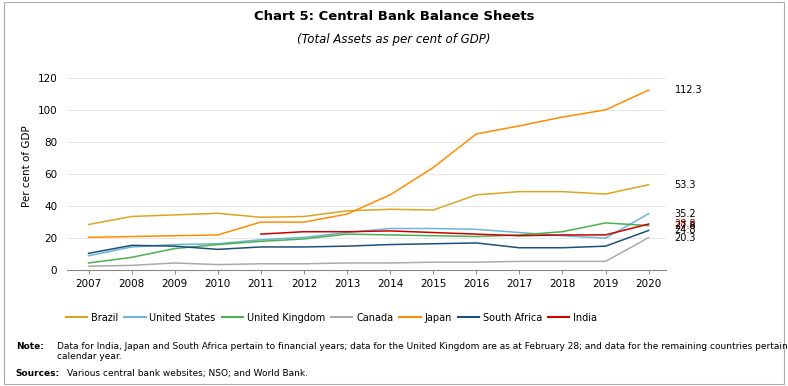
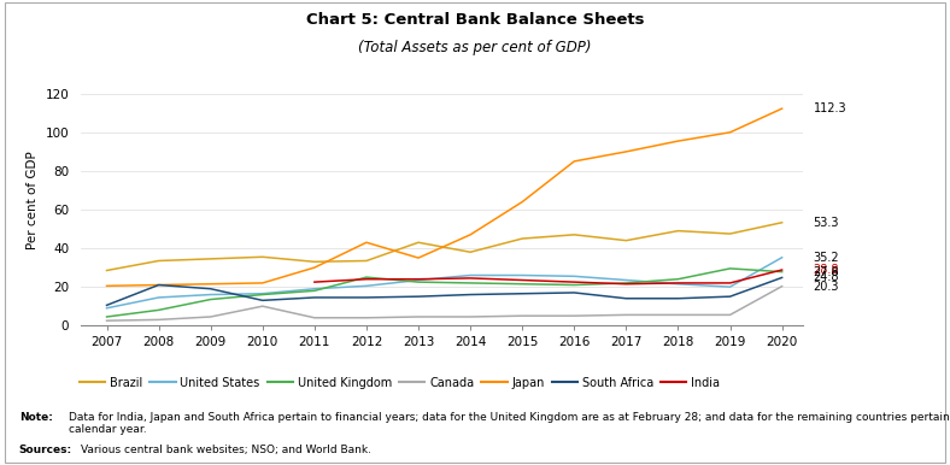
South Africa/2008: 16 -> 21
South Africa/2009: 15 -> 19
Canada/2010: 4 -> 10
United Kingdom/2012: 20 -> 25
Japan/2012: 30 -> 43
Brazil/2013: 37 -> 43
Brazil/2015: 38 -> 45
Brazil/2017: 49 -> 44
